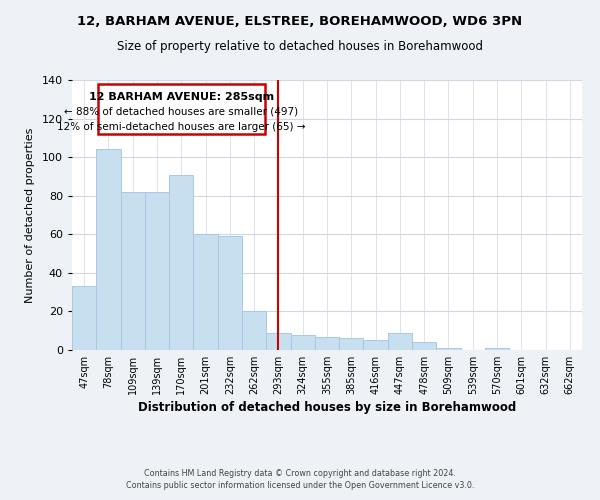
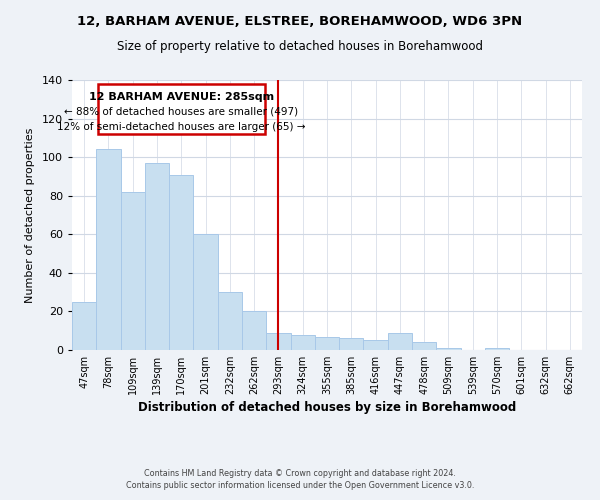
47sqm: 33 -> 25
139sqm: 82 -> 97
232sqm: 59 -> 30
